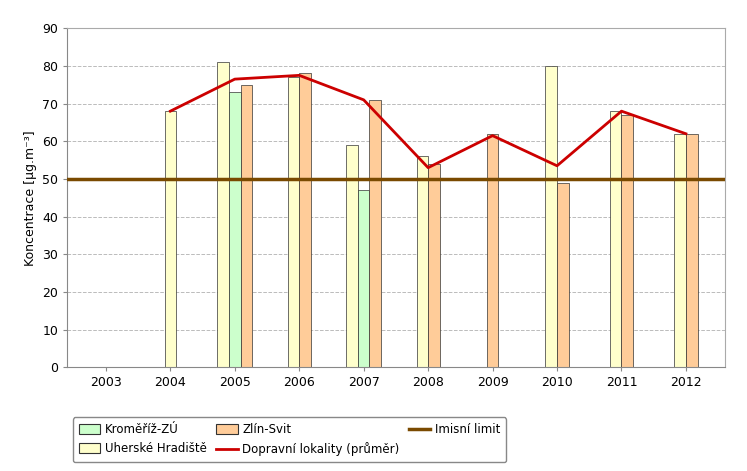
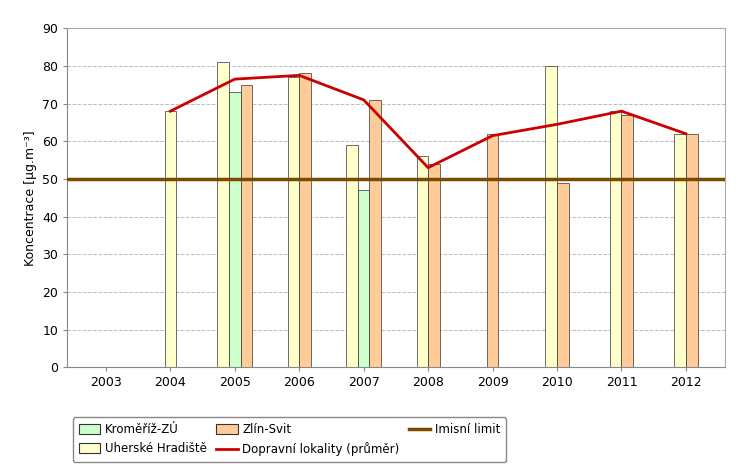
Dopravní lokality (průměr)/2010: 53.5 -> 64.5
